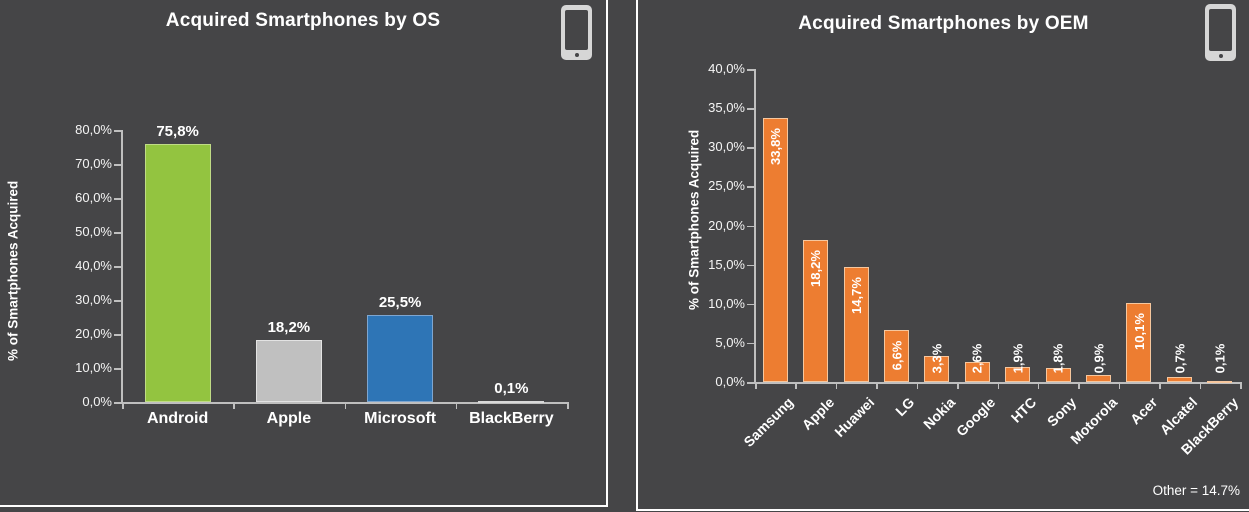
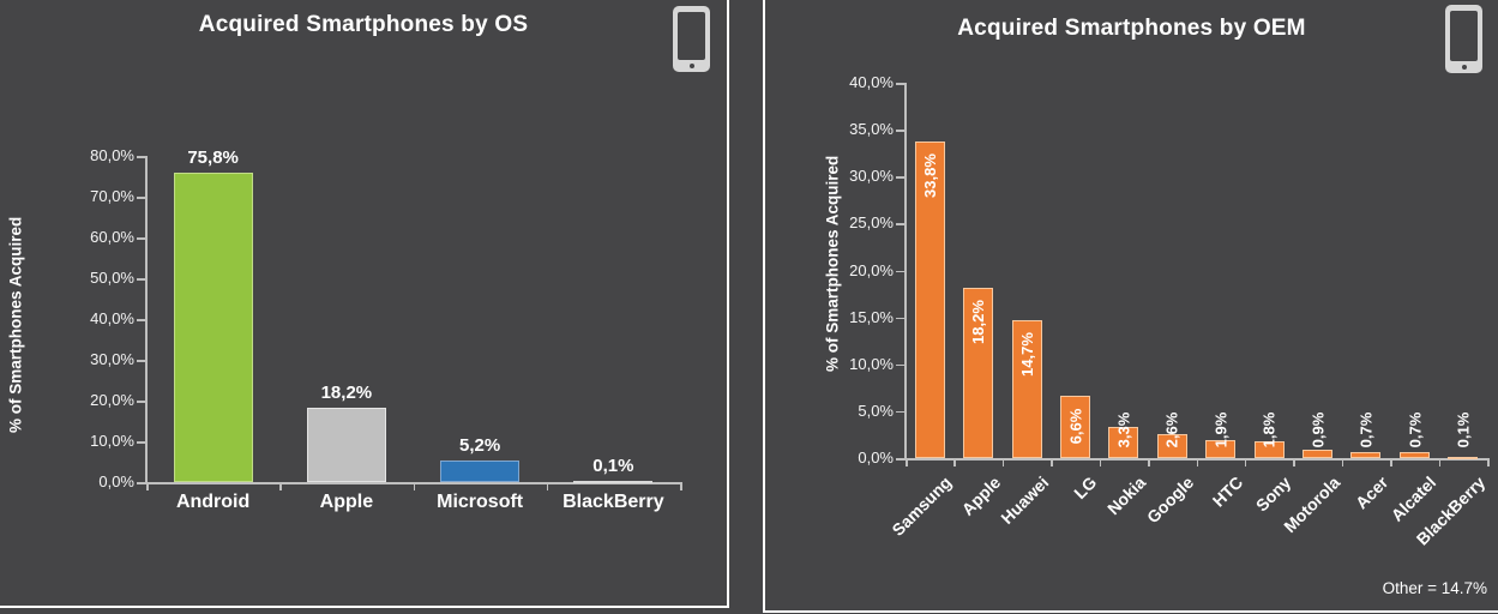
Acquired Smartphones by OS/Microsoft: 25,5% -> 5,2%
Acquired Smartphones by OEM/Acer: 10,1% -> 0,7%
